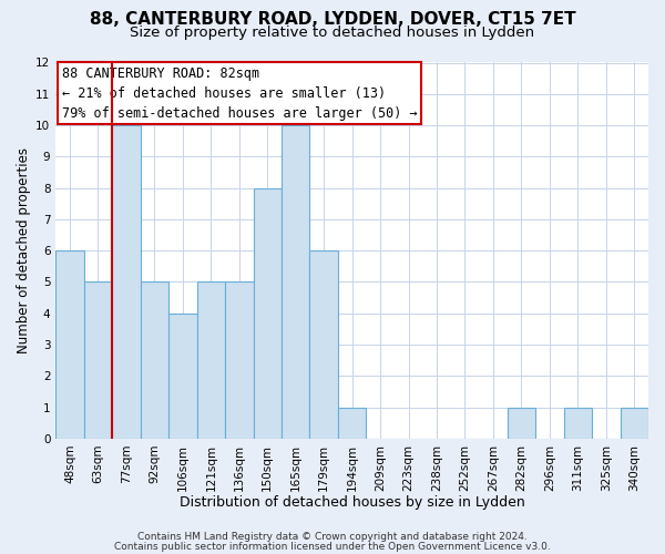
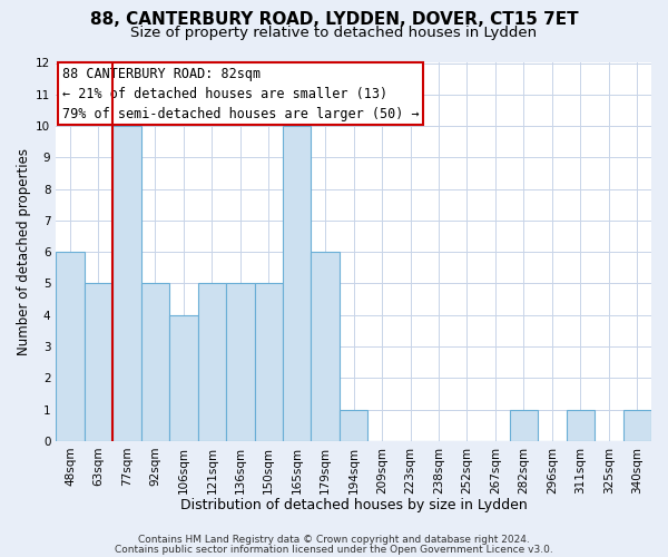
150sqm: 8 -> 5
